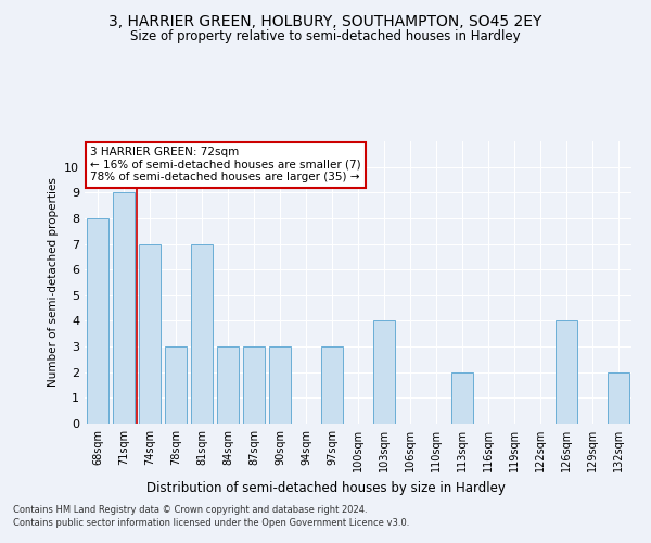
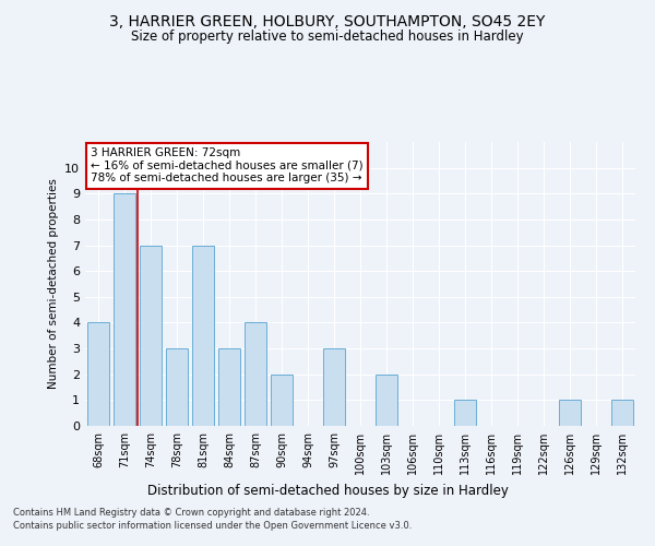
68sqm: 8 -> 4
87sqm: 3 -> 4
90sqm: 3 -> 2
103sqm: 4 -> 2
113sqm: 2 -> 1
126sqm: 4 -> 1
132sqm: 2 -> 1
